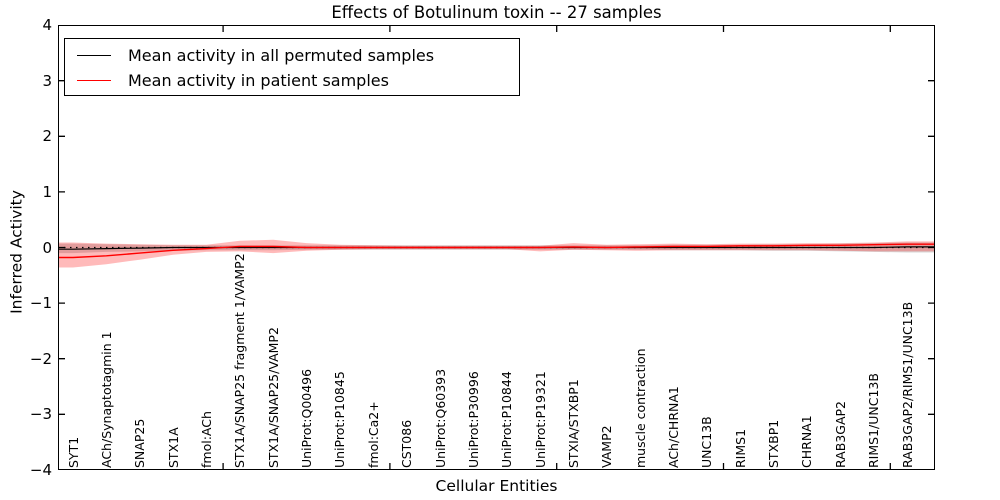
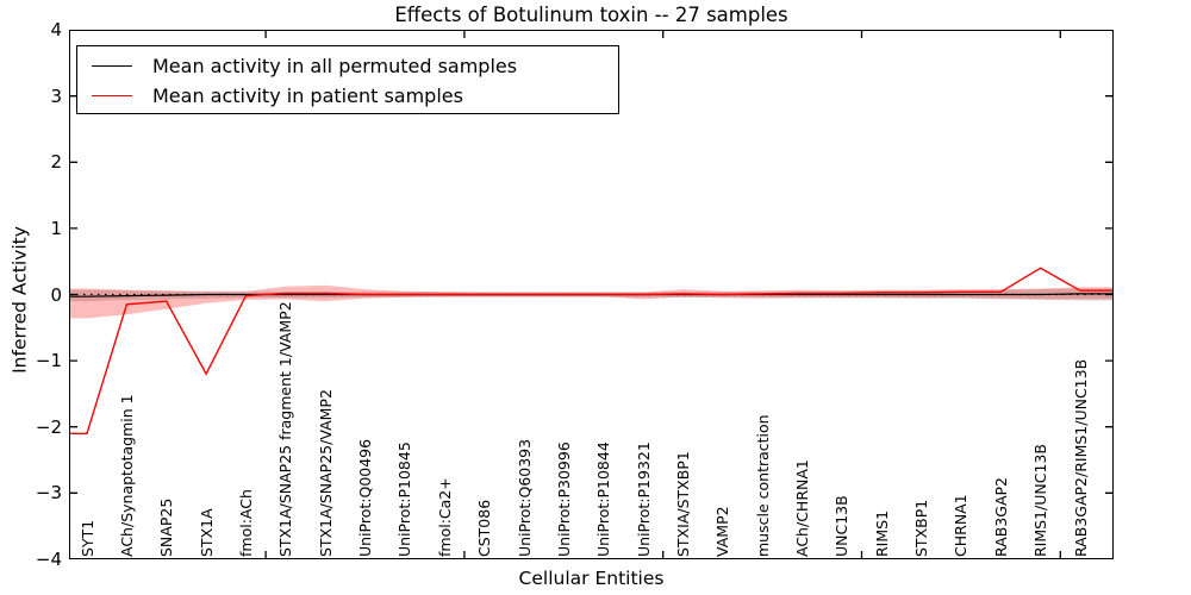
Mean activity in patient samples/SYT1: -0.2 -> -2.1
Mean activity in patient samples/STX1A: -0.1 -> -1.2
Mean activity in patient samples/RIMS1/UNC13B: 0.1 -> 0.4
